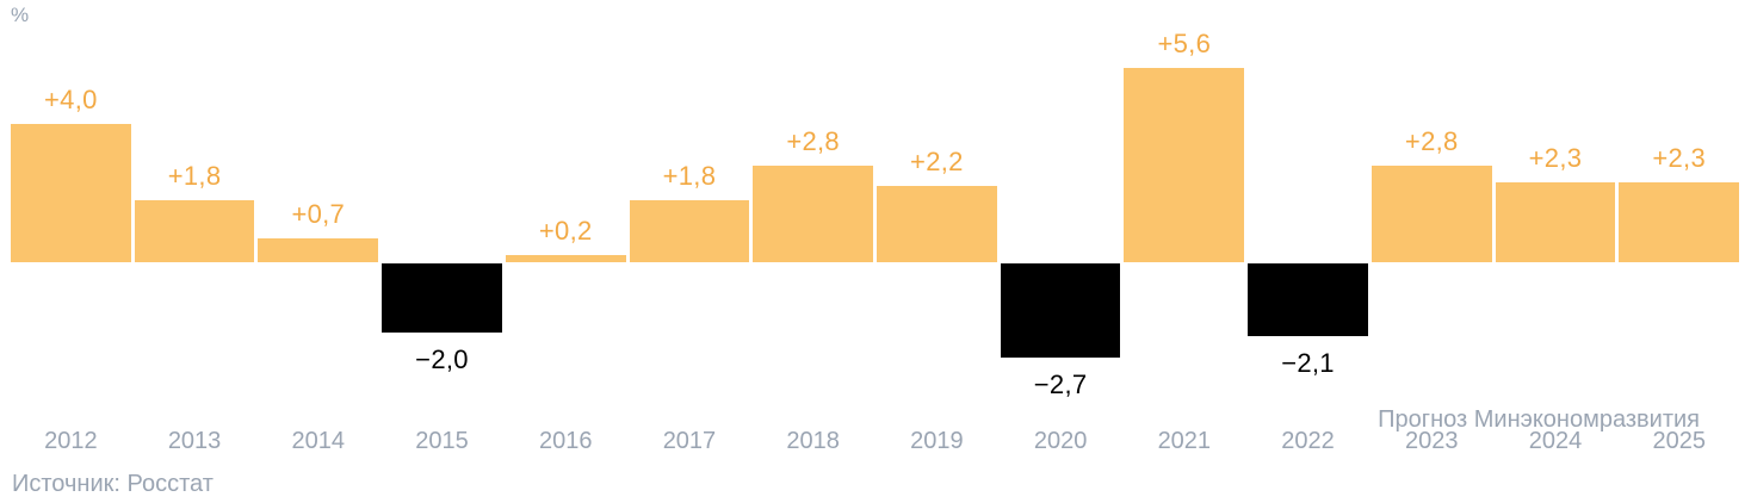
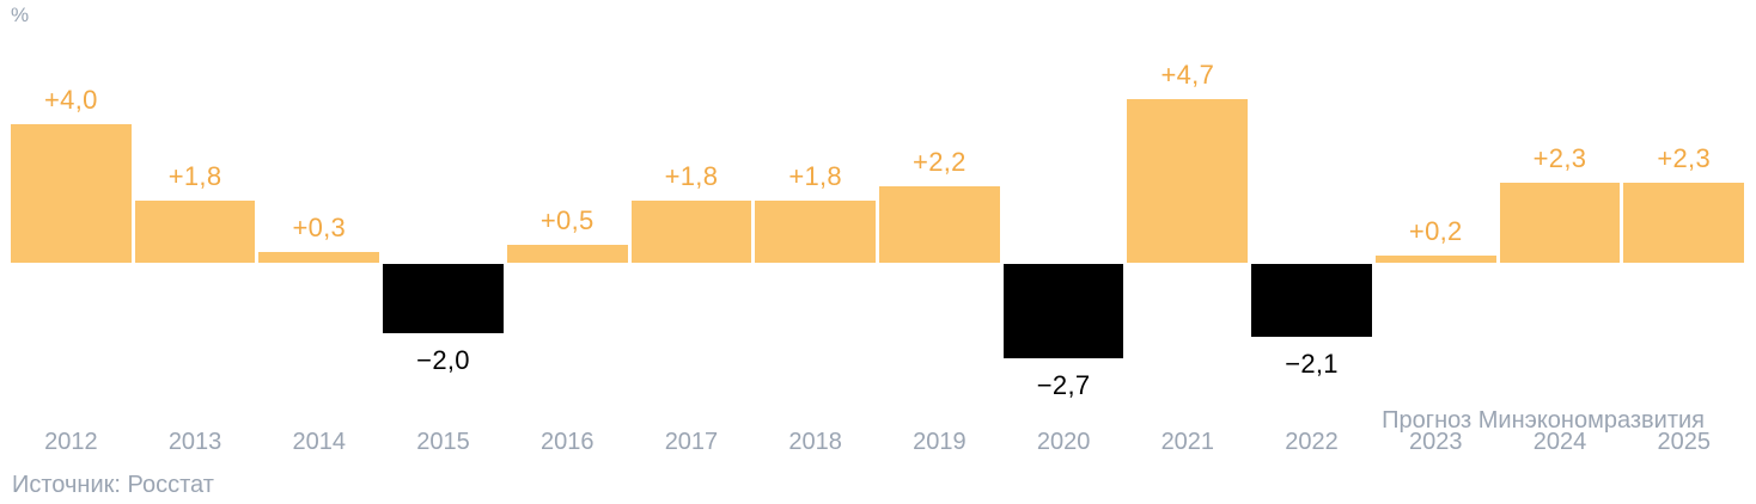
2014: +0,7 -> +0,3
2016: +0,2 -> +0,5
2018: +2,8 -> +1,8
2021: +5,6 -> +4,7
2023: +2,8 -> +0,2
